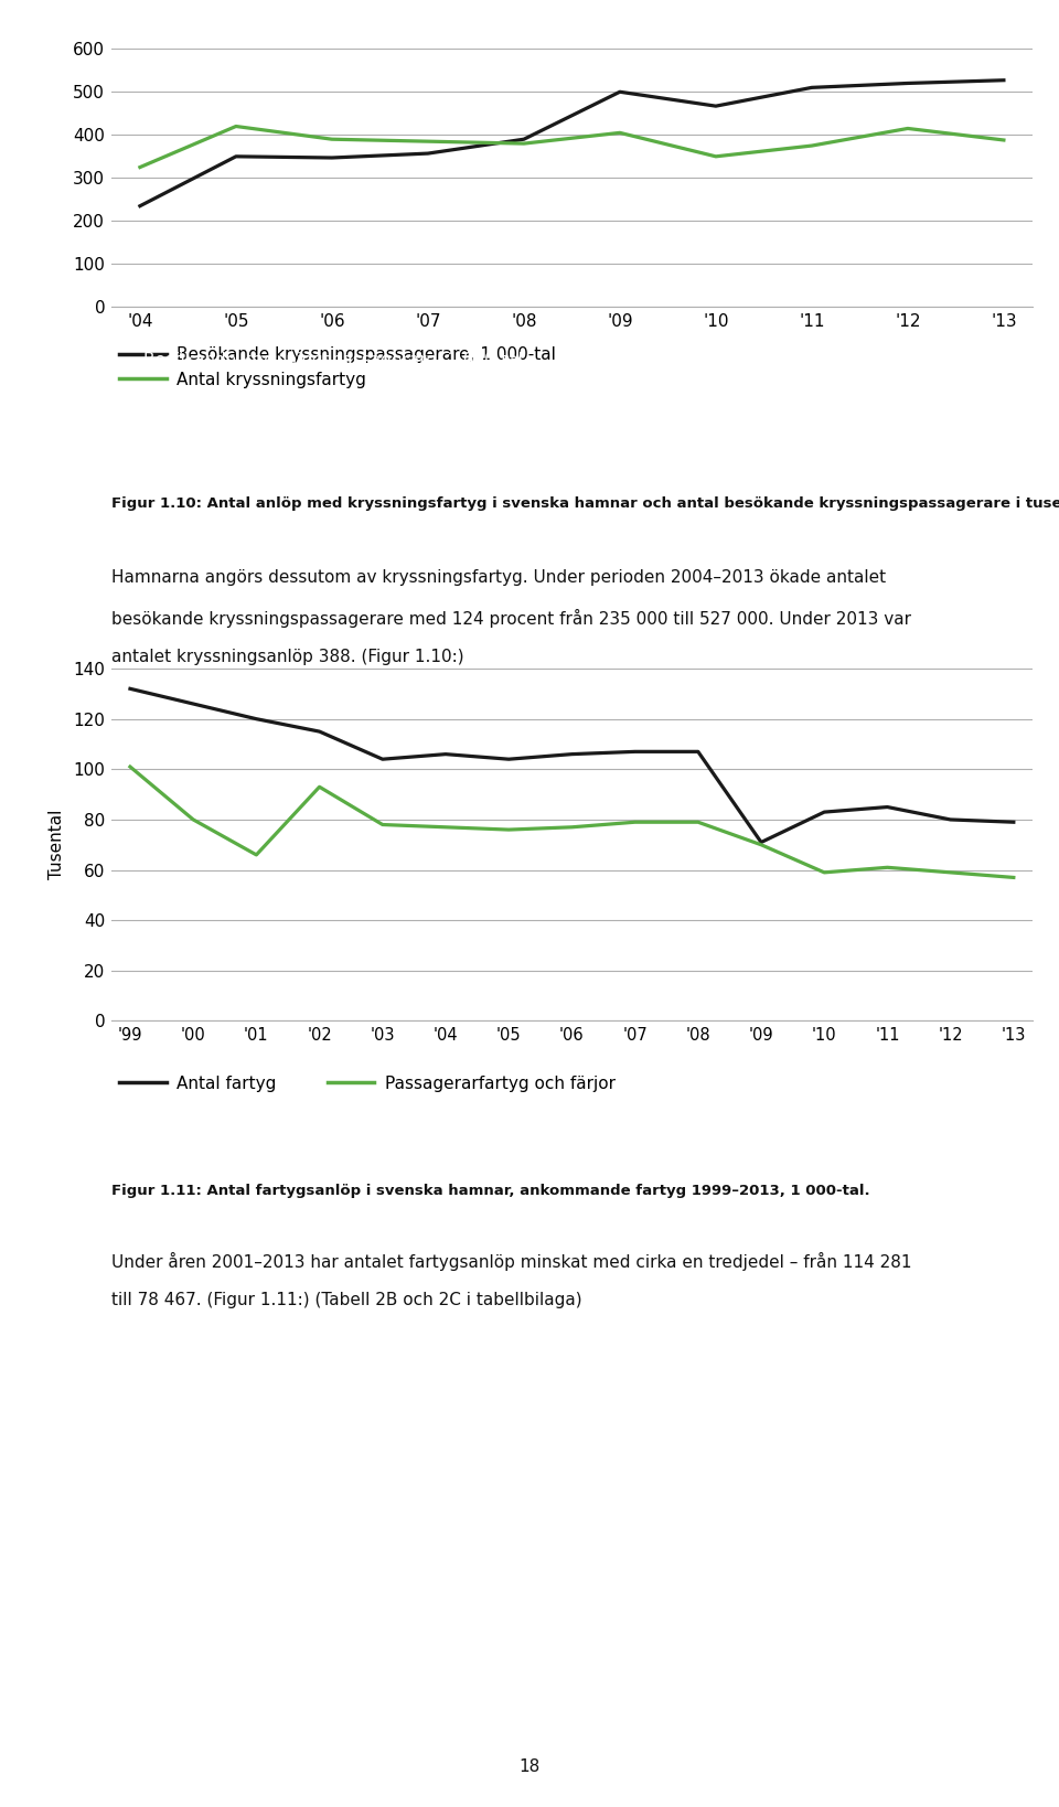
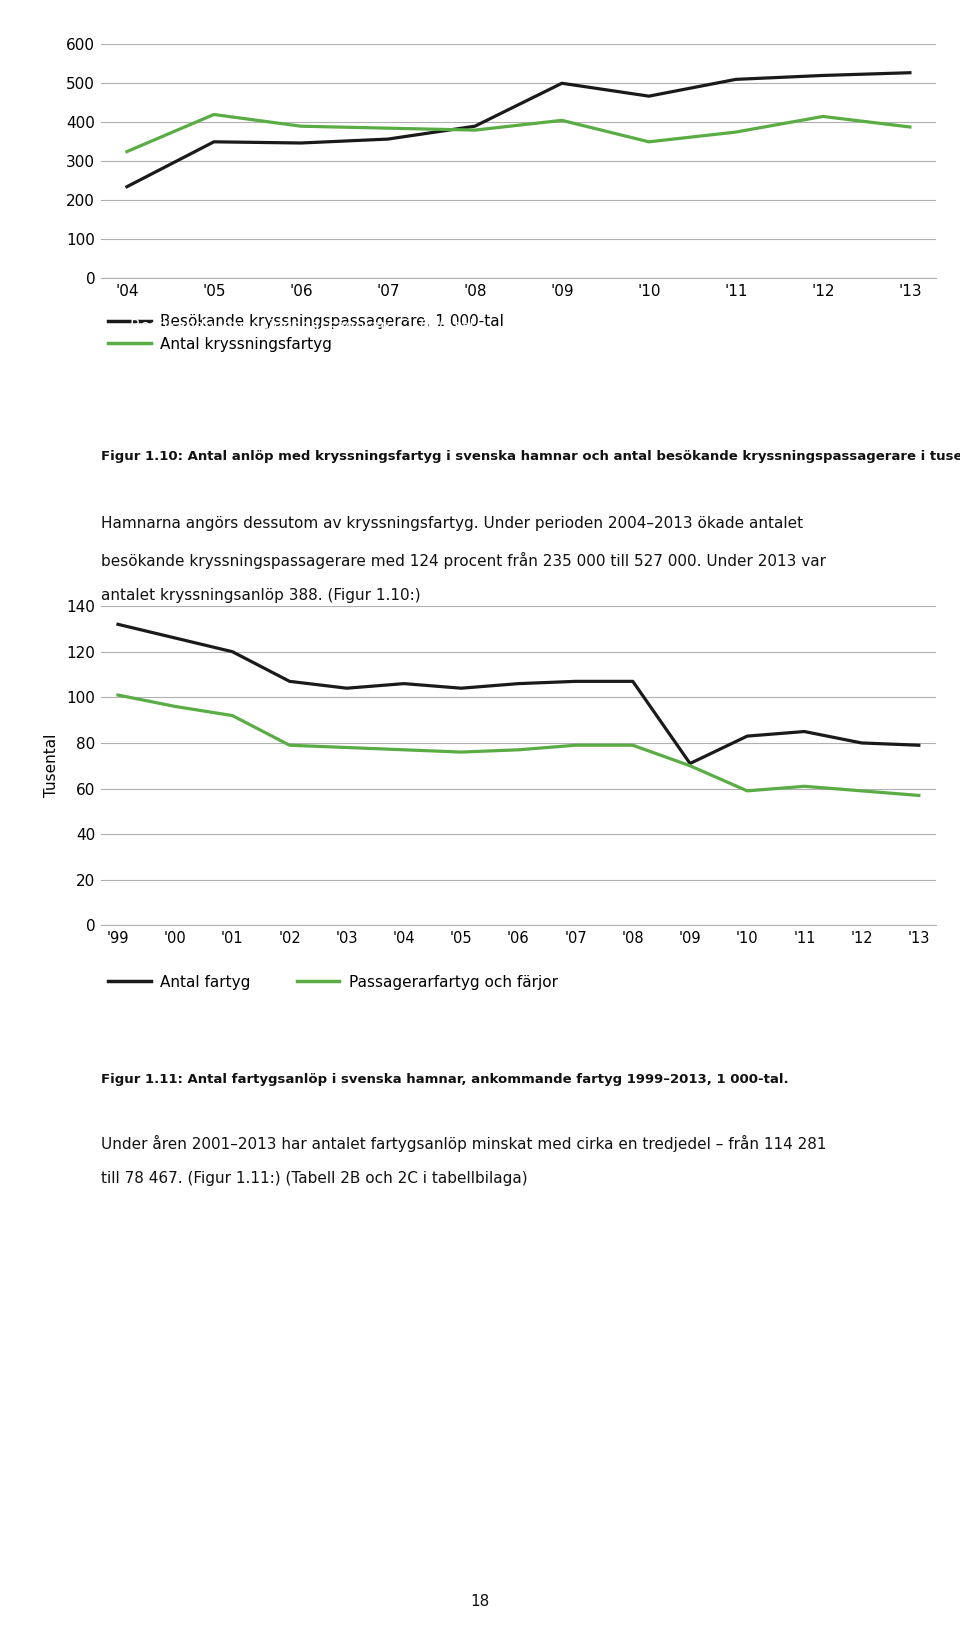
Passagerarfartyg och färjor/'00: 80 -> 96
Passagerarfartyg och färjor/'01: 66 -> 92
Antal fartyg/'02: 115 -> 107
Passagerarfartyg och färjor/'02: 93 -> 79
